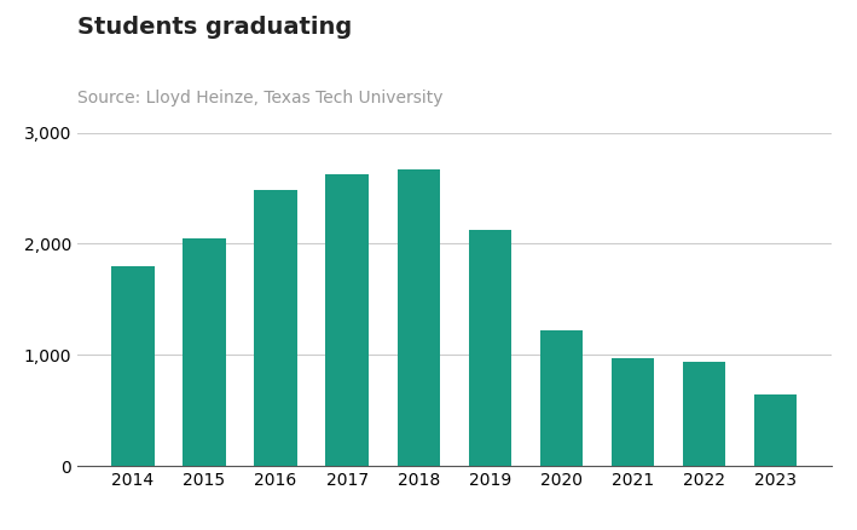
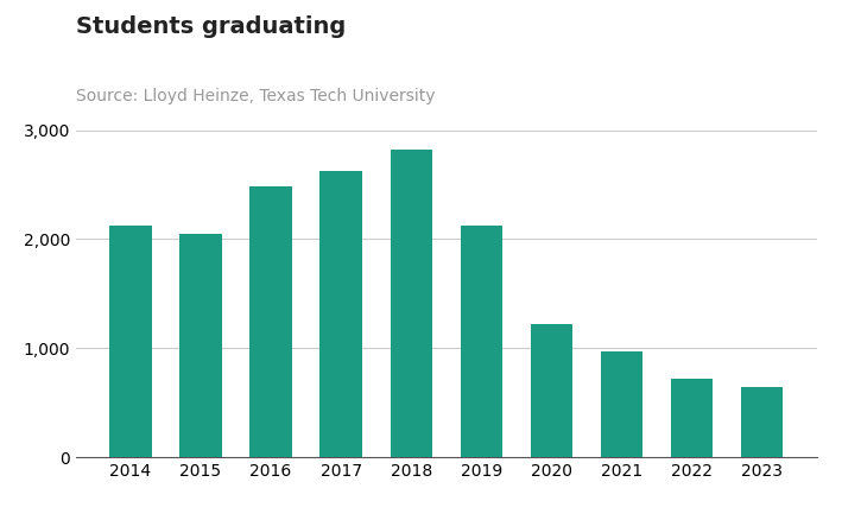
2014: 1,800 -> 2,120
2018: 2,670 -> 2,820
2022: 940 -> 720
